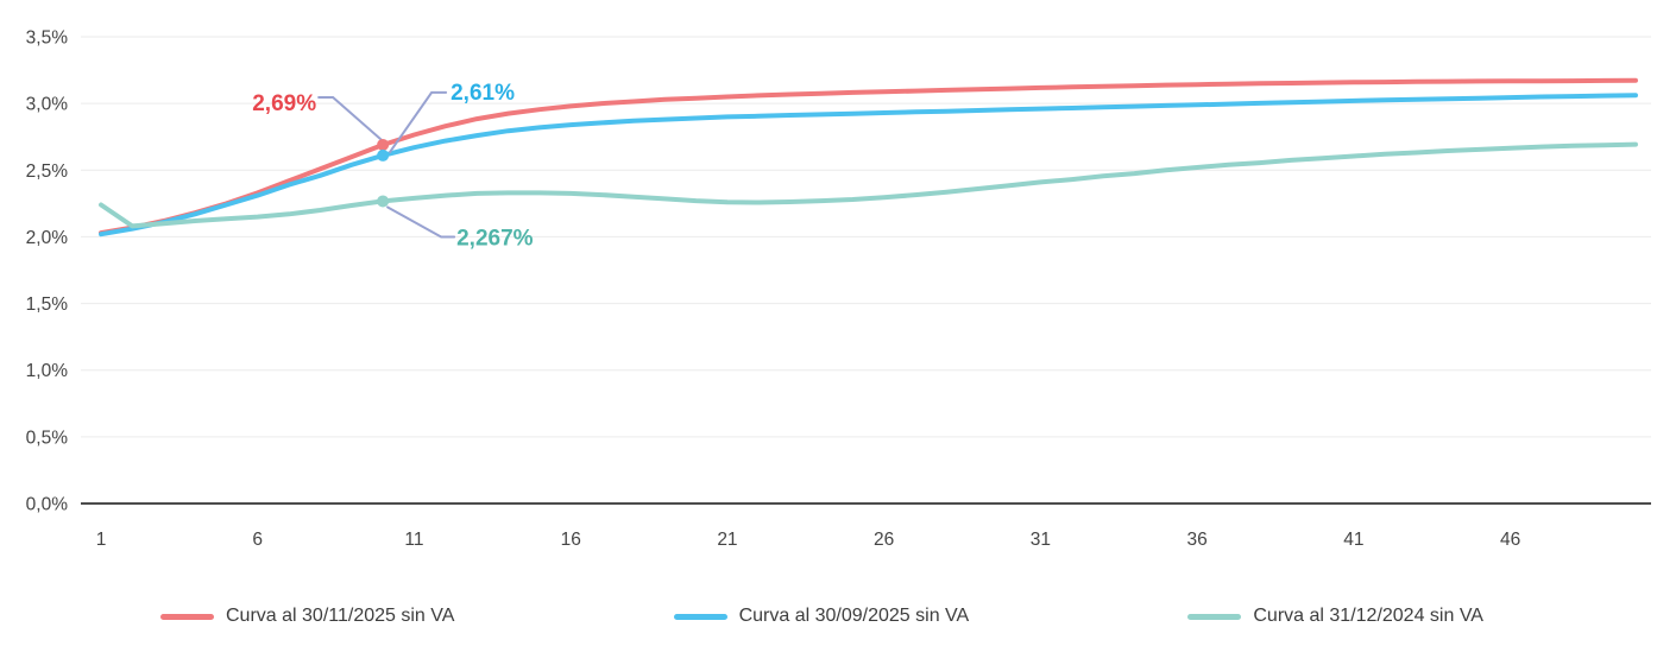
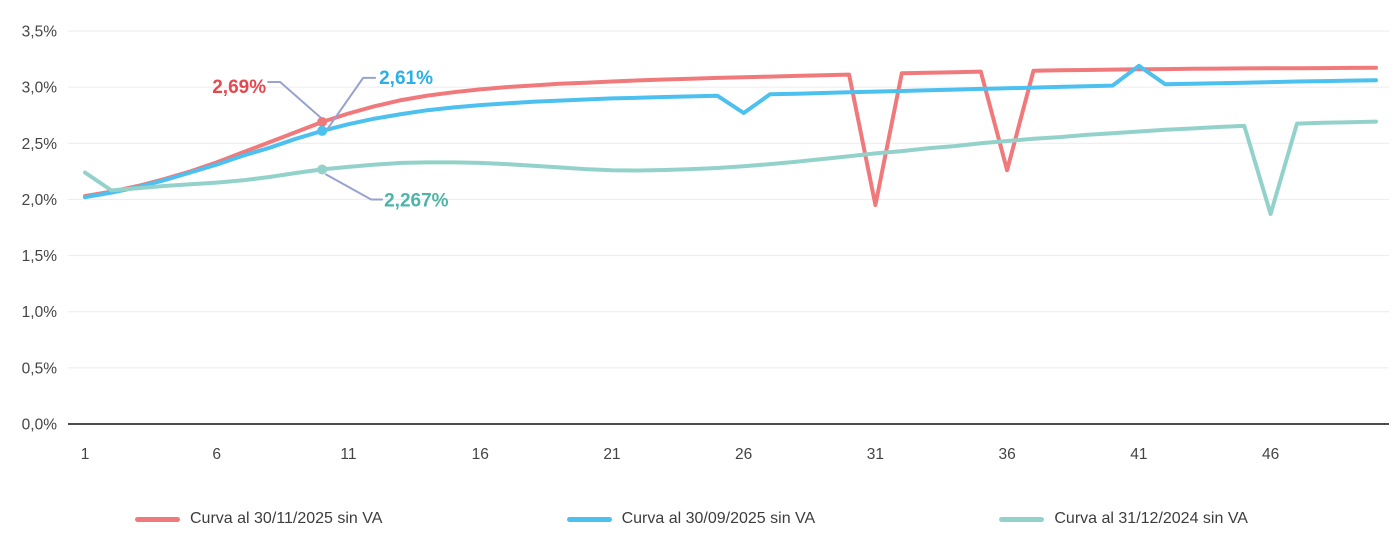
Curva al 30/09/2025 sin VA/26: 2,93% -> 2,77%
Curva al 30/11/2025 sin VA/31: 3,12% -> 1,95%
Curva al 30/11/2025 sin VA/36: 3,14% -> 2,26%
Curva al 30/09/2025 sin VA/41: 3,02% -> 3,19%
Curva al 31/12/2024 sin VA/46: 2,67% -> 1,87%
